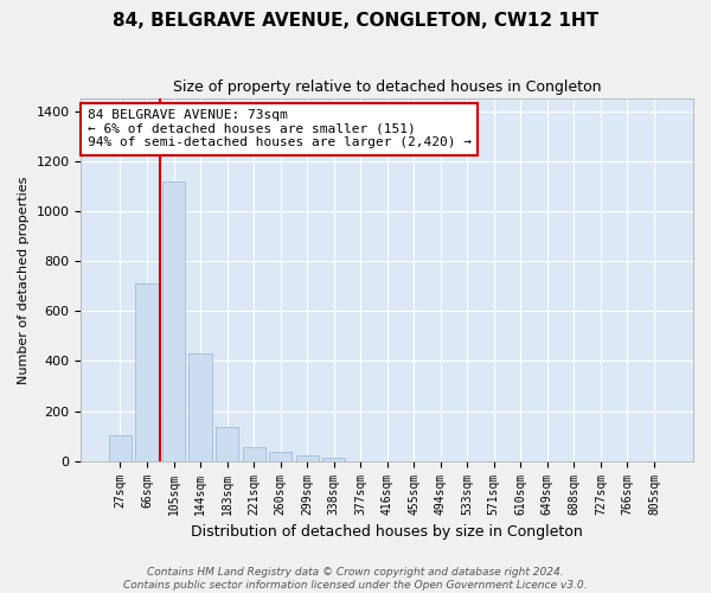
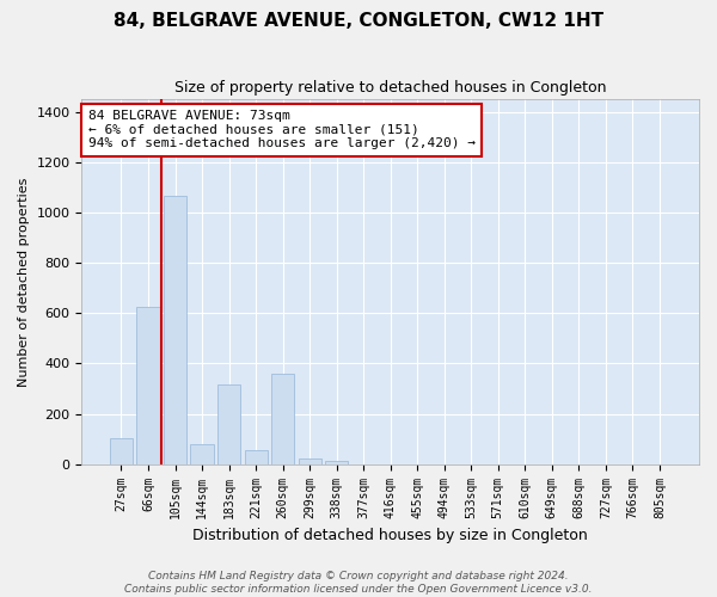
66sqm: 710 -> 625
105sqm: 1120 -> 1065
144sqm: 430 -> 80
183sqm: 135 -> 315
260sqm: 35 -> 360
